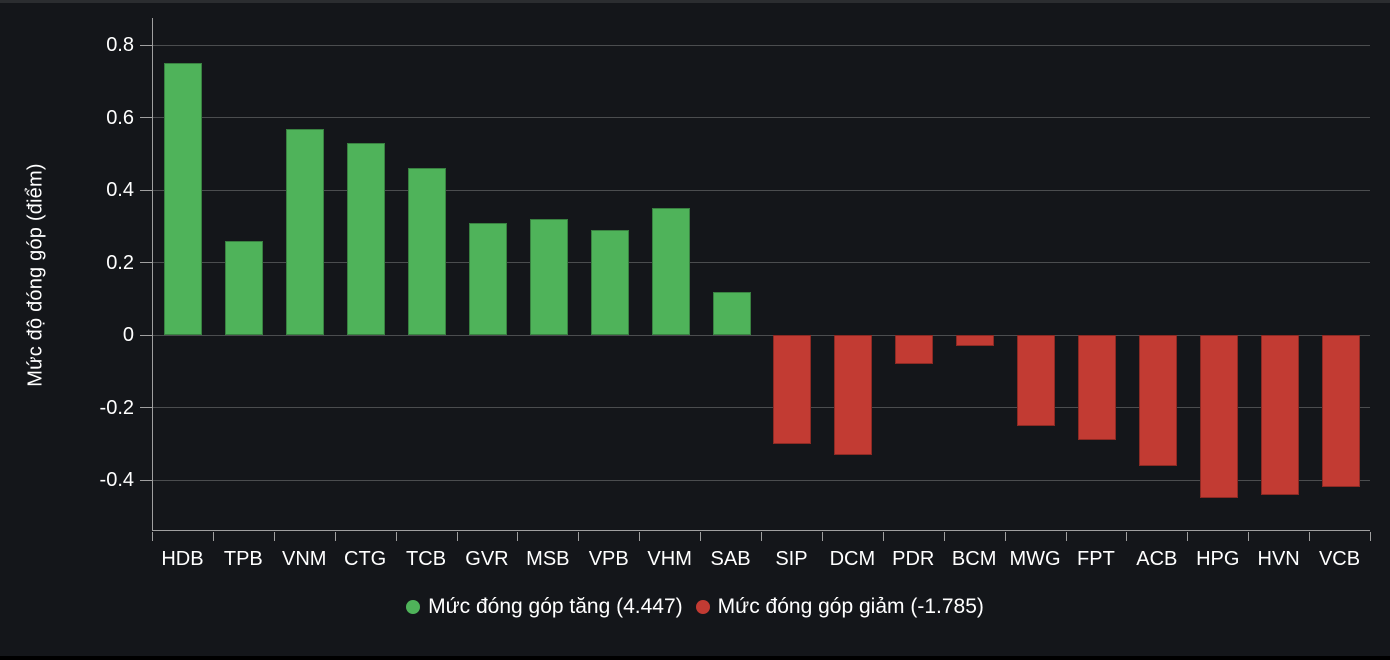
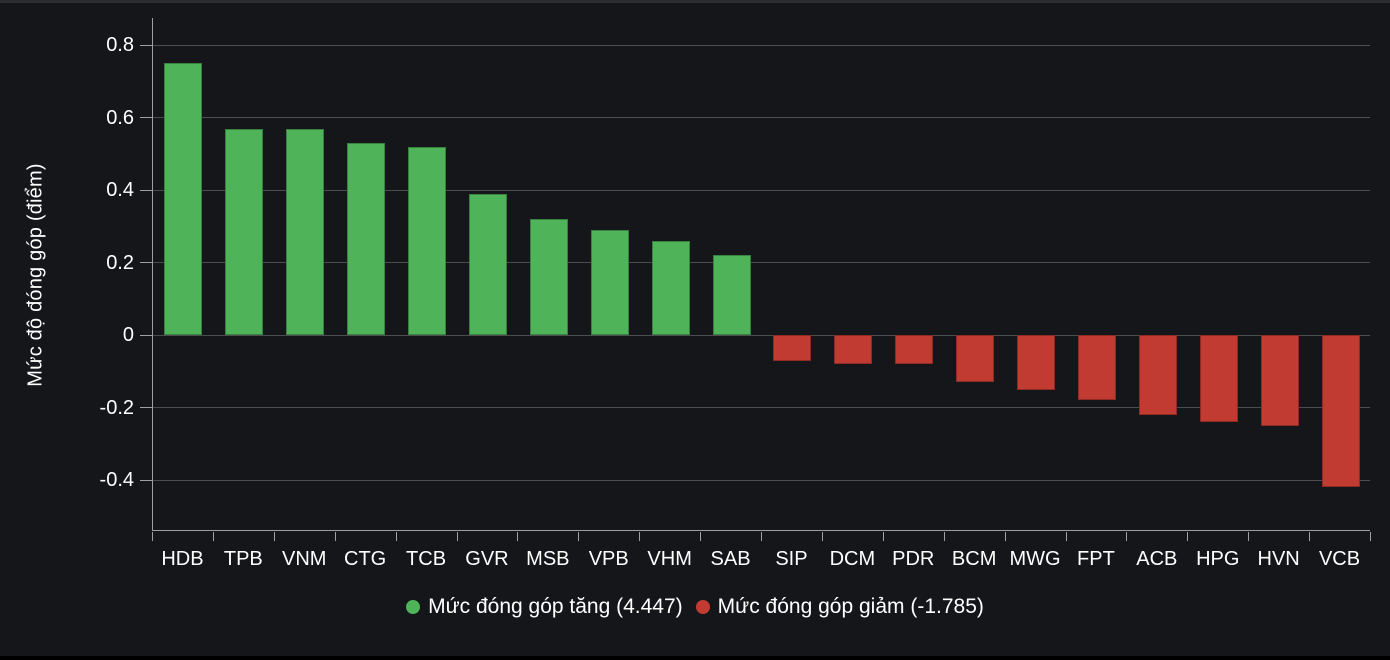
TPB: 0.26 -> 0.57
TCB: 0.46 -> 0.52
GVR: 0.31 -> 0.39
VHM: 0.35 -> 0.26
SAB: 0.12 -> 0.22
SIP: -0.30 -> -0.07
DCM: -0.33 -> -0.08
BCM: -0.03 -> -0.13
MWG: -0.25 -> -0.15
FPT: -0.29 -> -0.18
ACB: -0.36 -> -0.22
HPG: -0.45 -> -0.24
HVN: -0.44 -> -0.25
